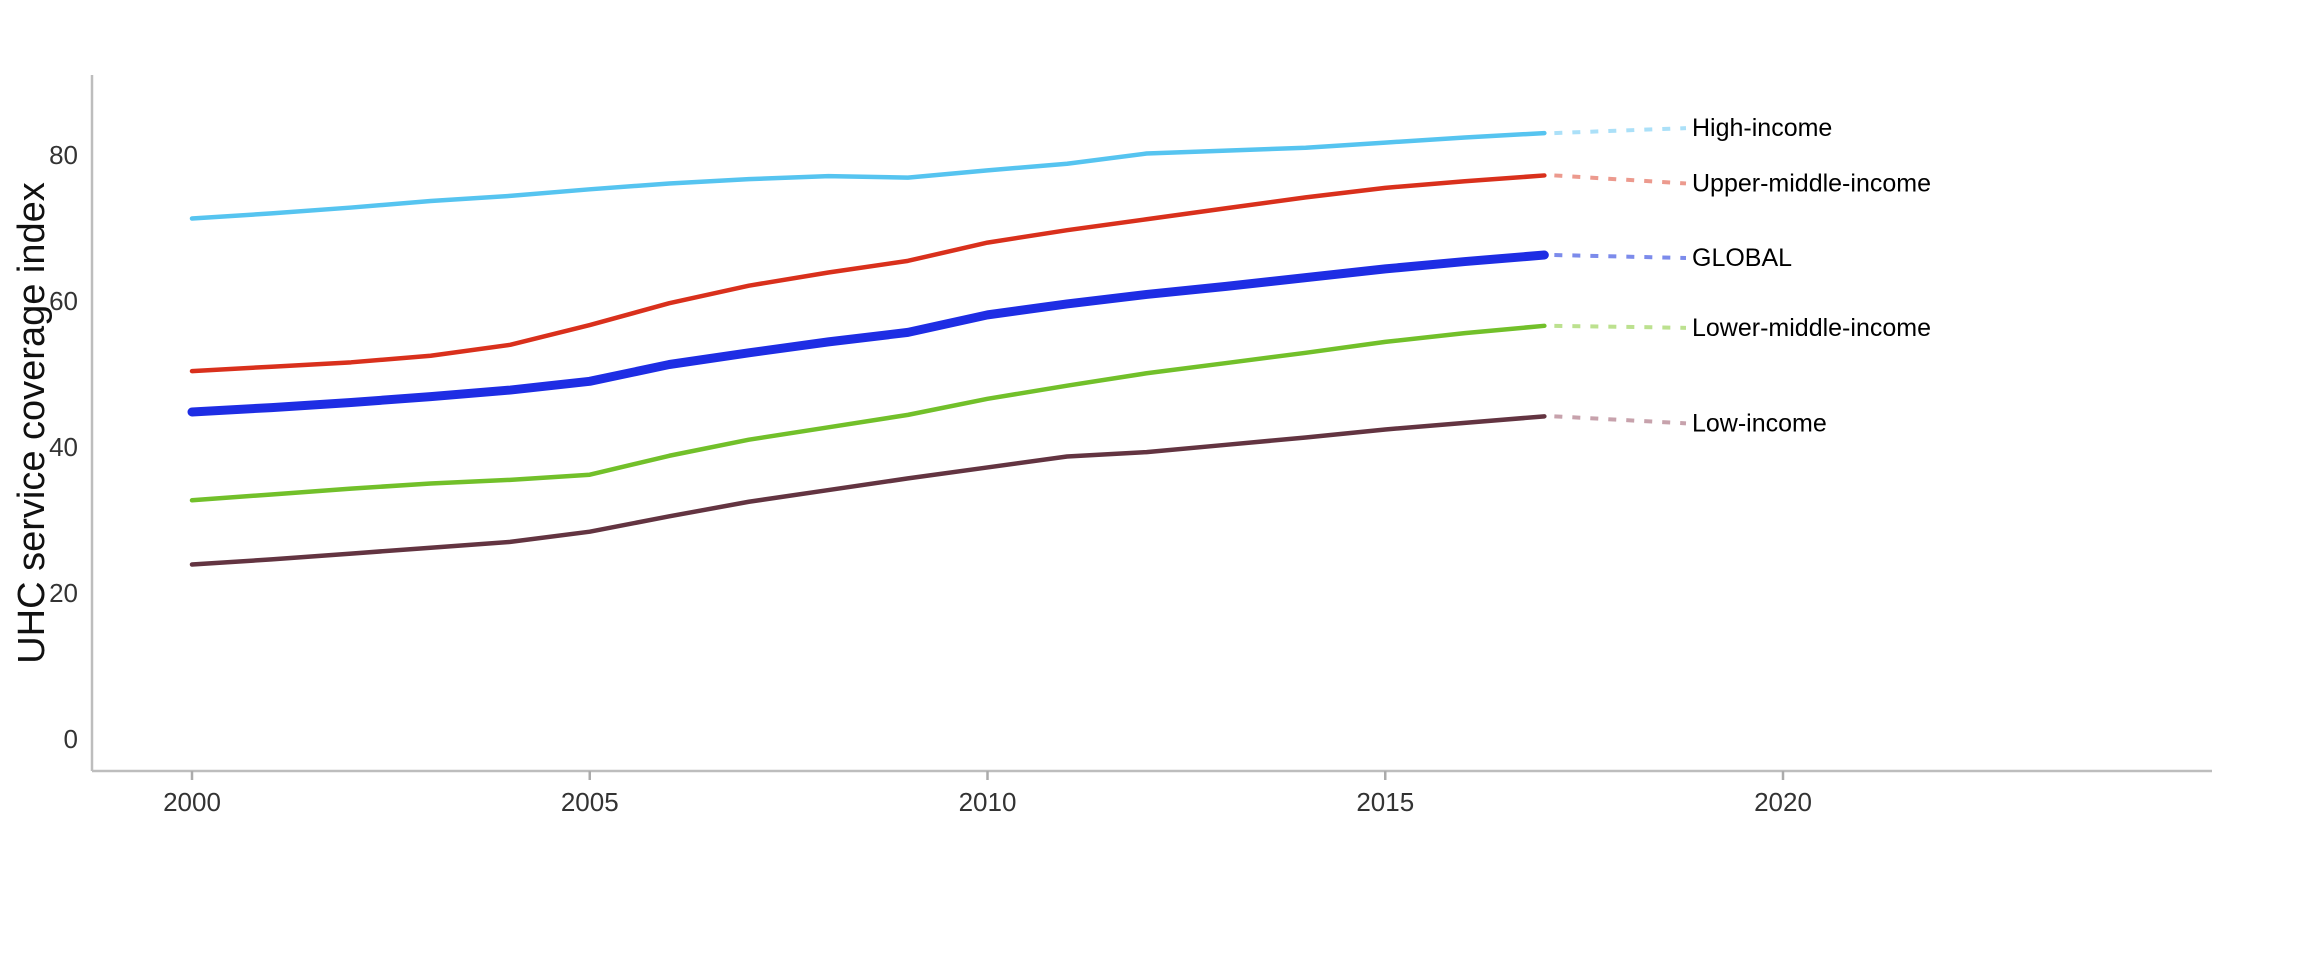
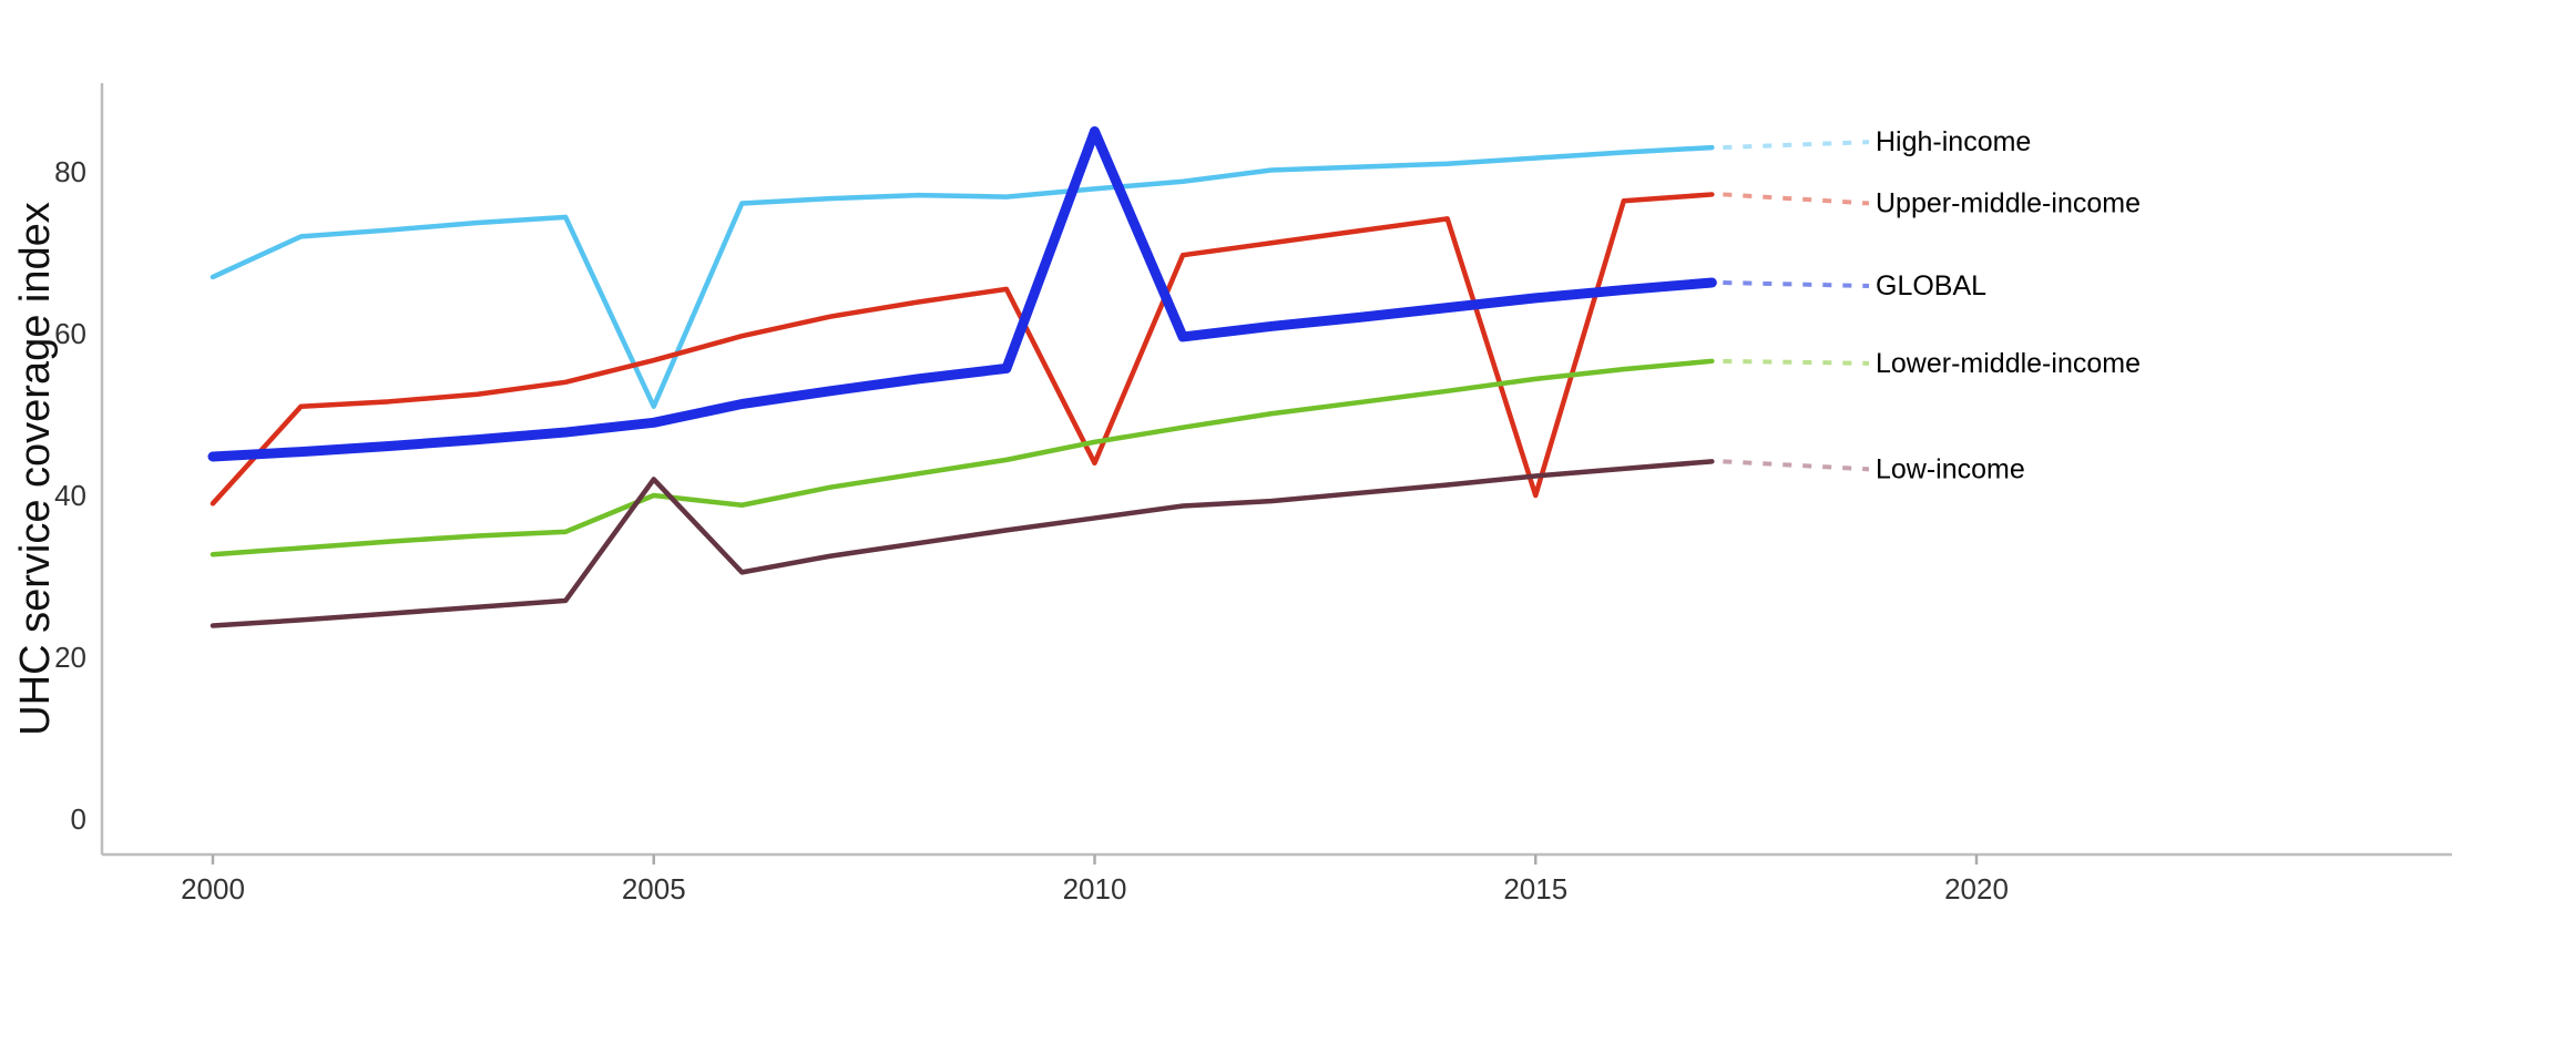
High-income/2000: 71 -> 67
Upper-middle-income/2000: 50 -> 39
High-income/2005: 75 -> 51
Lower-middle-income/2005: 36 -> 40
Low-income/2005: 28 -> 42
Upper-middle-income/2010: 68 -> 44
GLOBAL/2010: 58 -> 85
Upper-middle-income/2015: 76 -> 40
